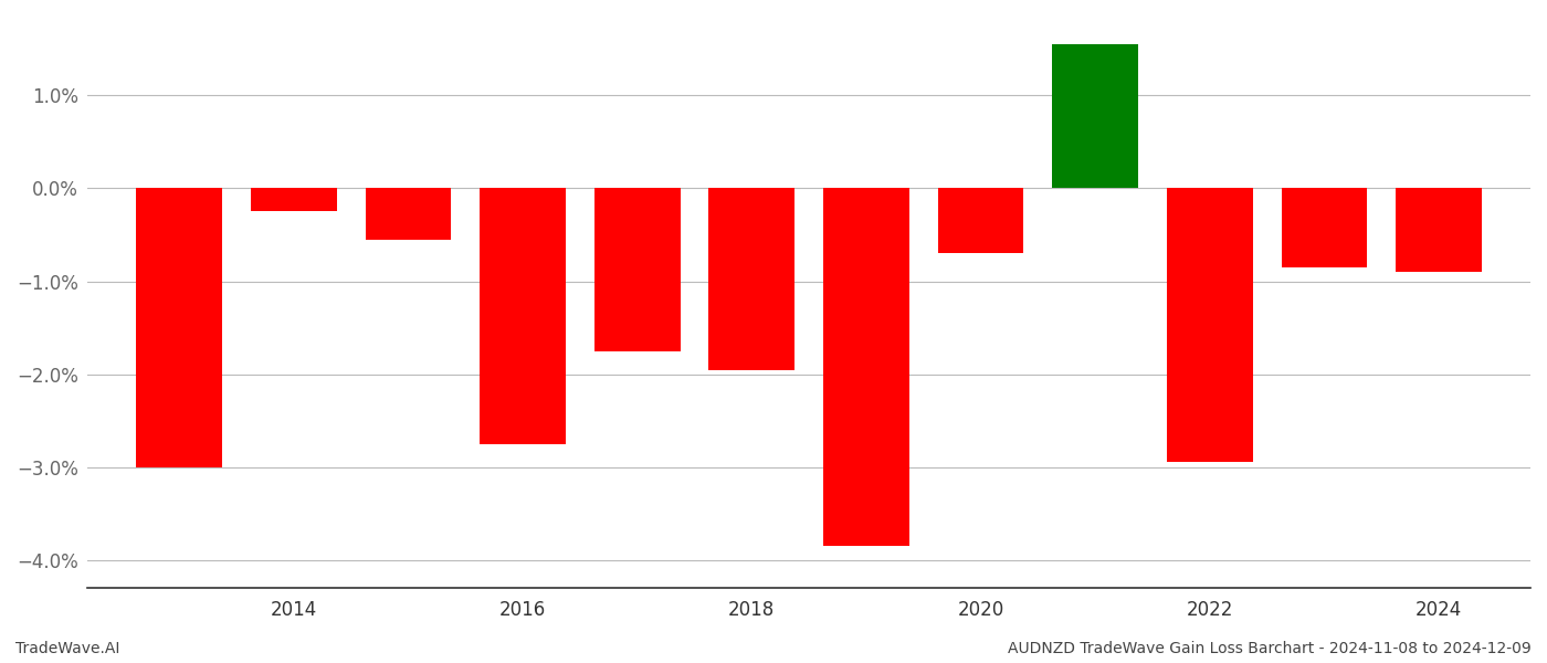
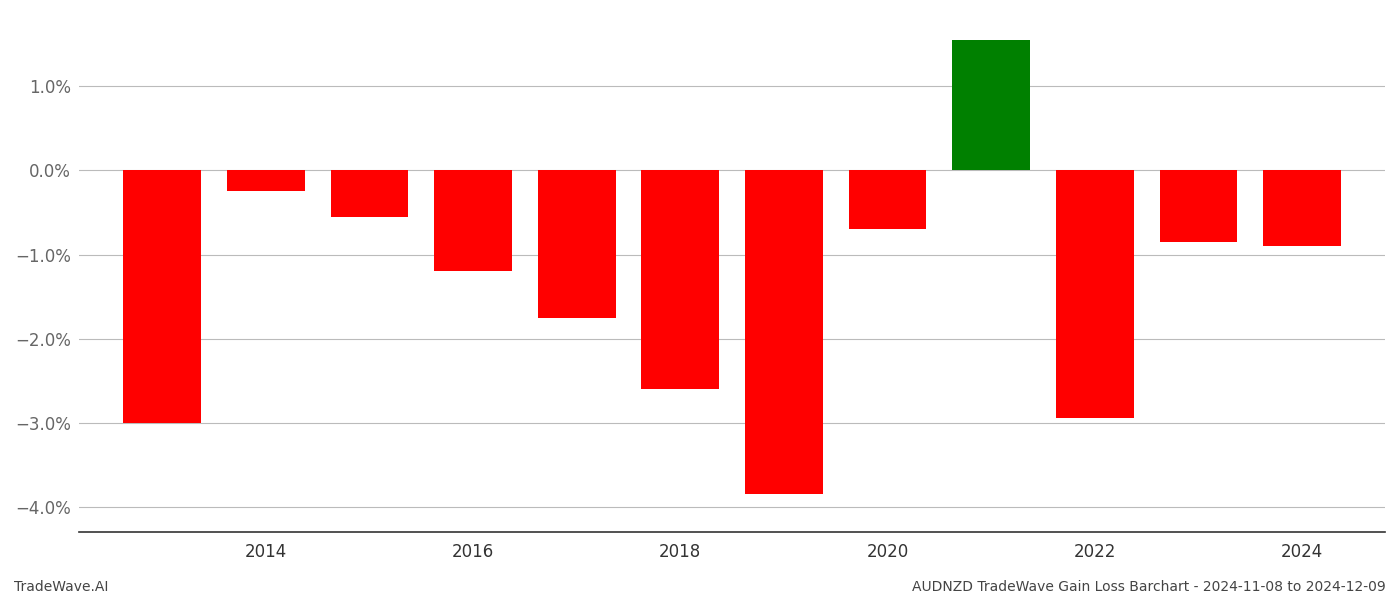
2016: -2.76% -> -1.20%
2018: -1.96% -> -2.60%
